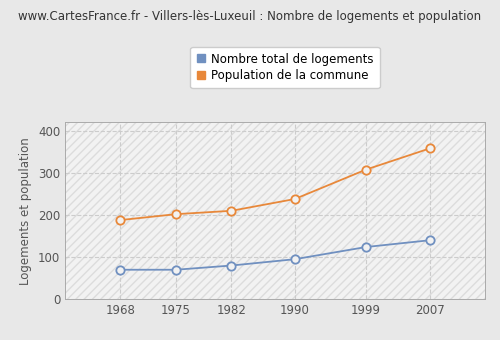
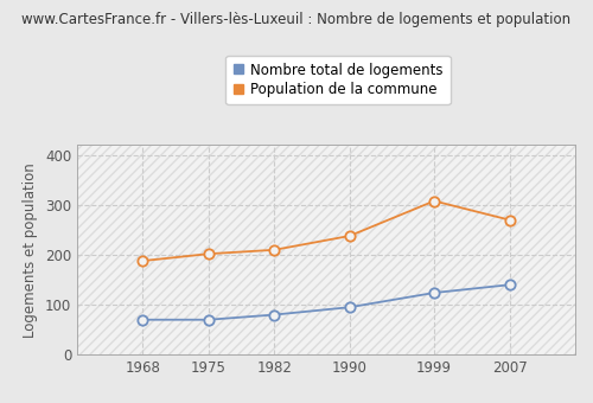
Population de la commune/2007: 358 -> 270
